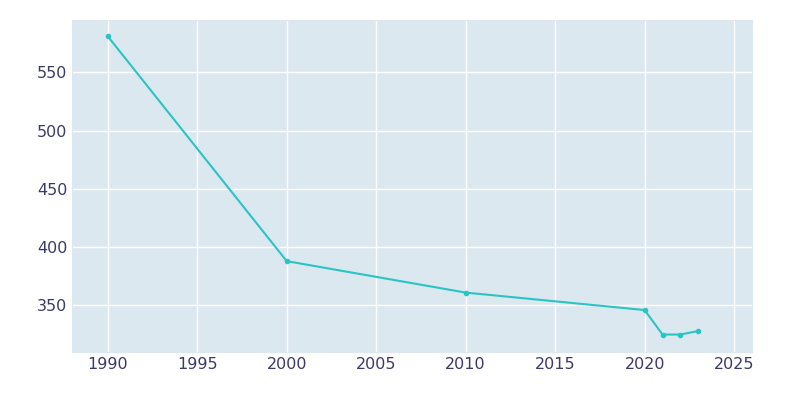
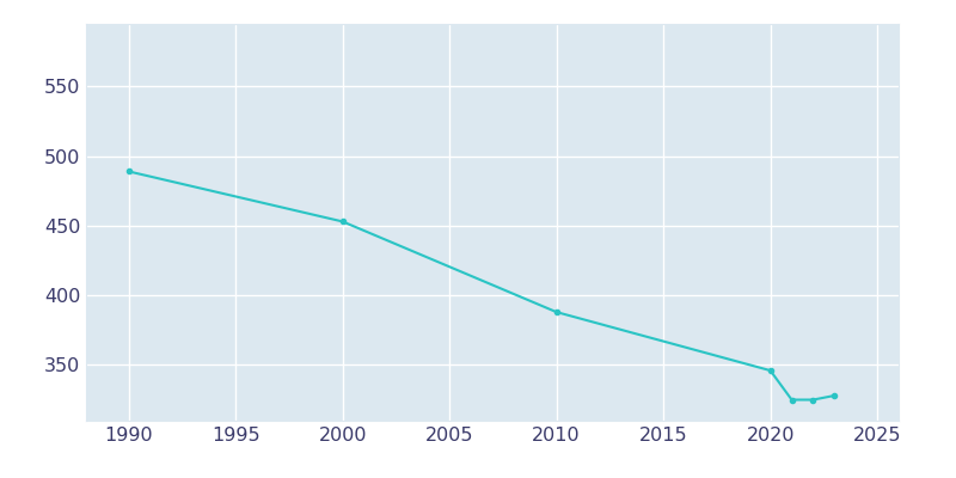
1990: 581 -> 489
2000: 388 -> 453
2010: 361 -> 388
